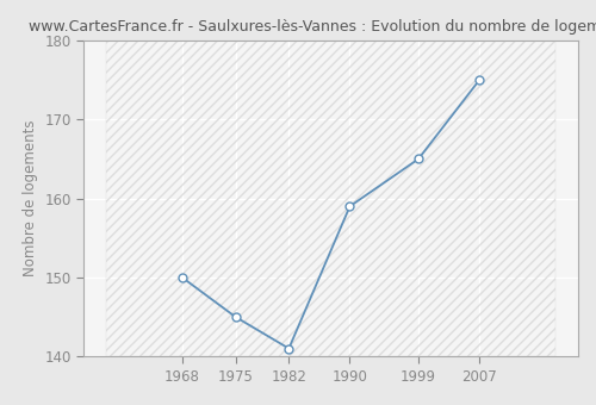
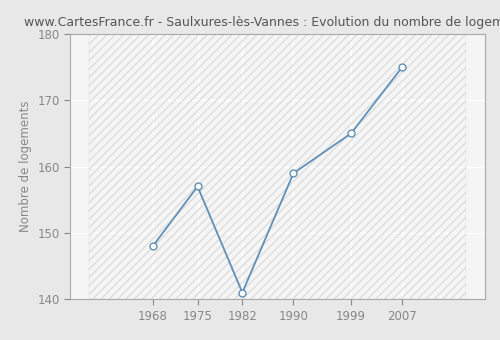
1968: 150 -> 148
1975: 145 -> 157
